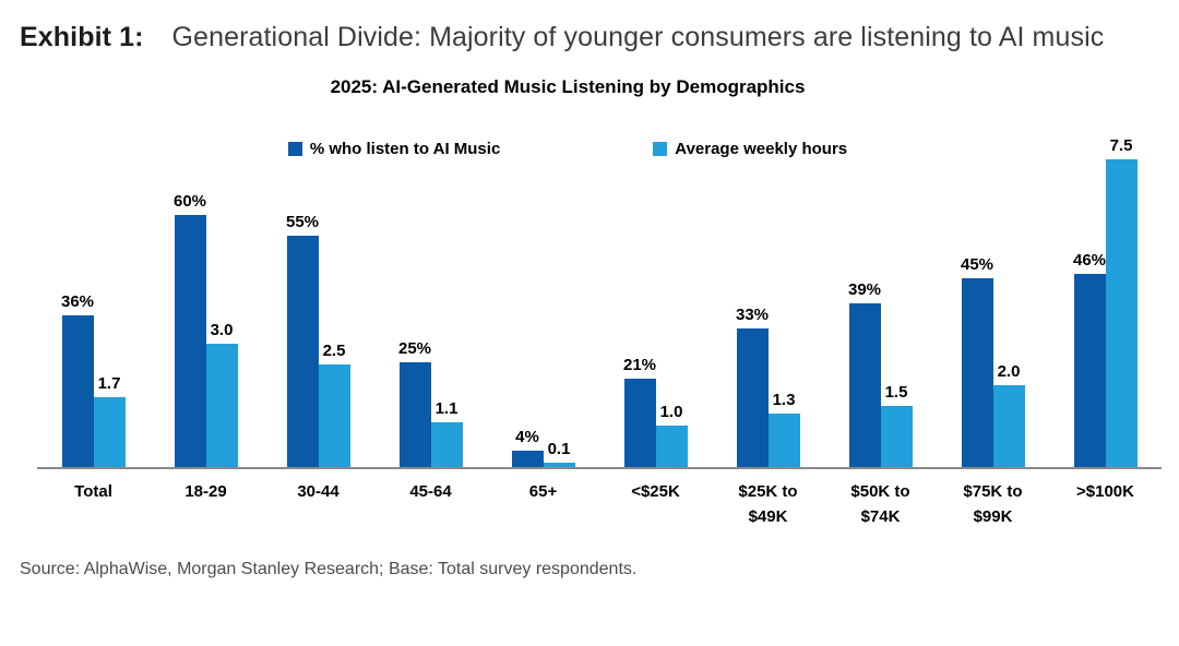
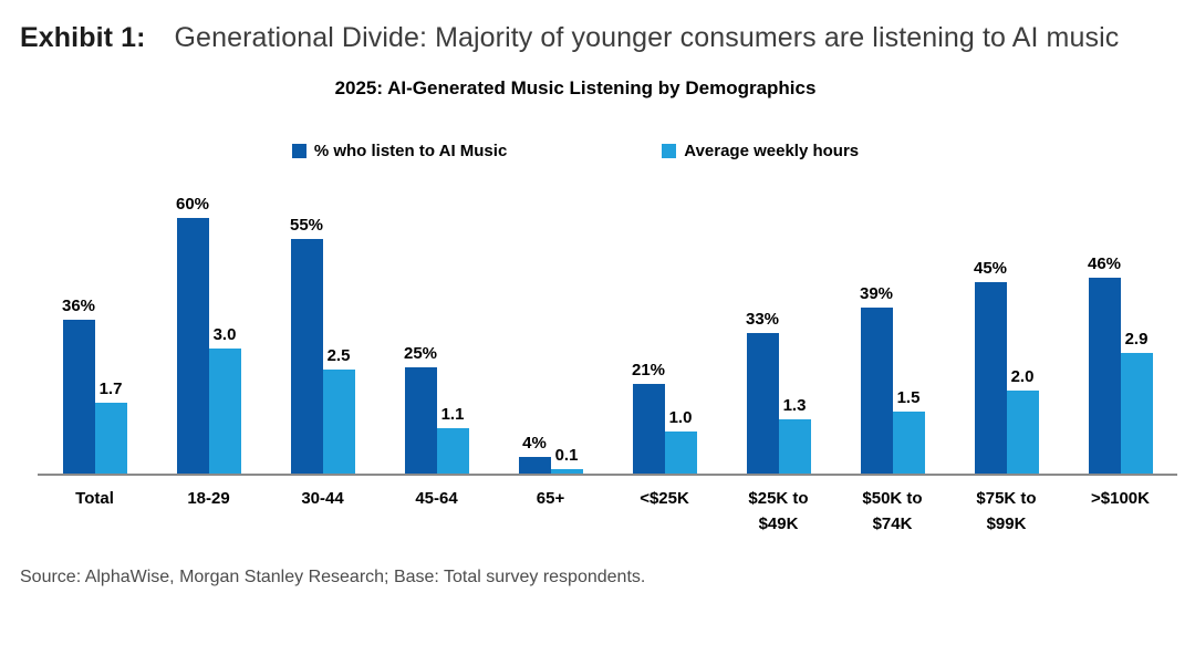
Average weekly hours/>$100K: 7.5 -> 2.9
